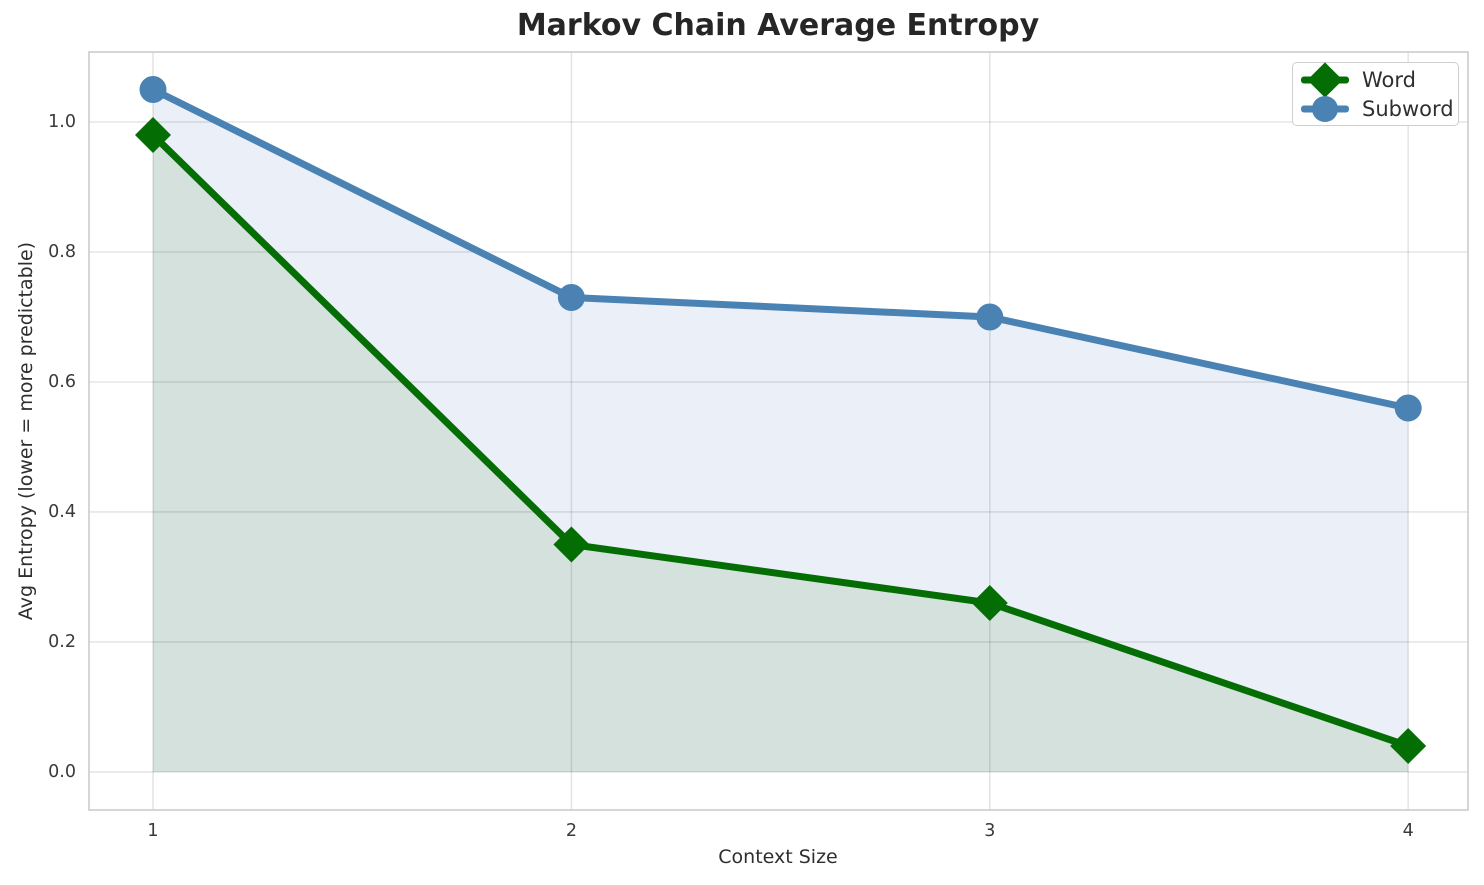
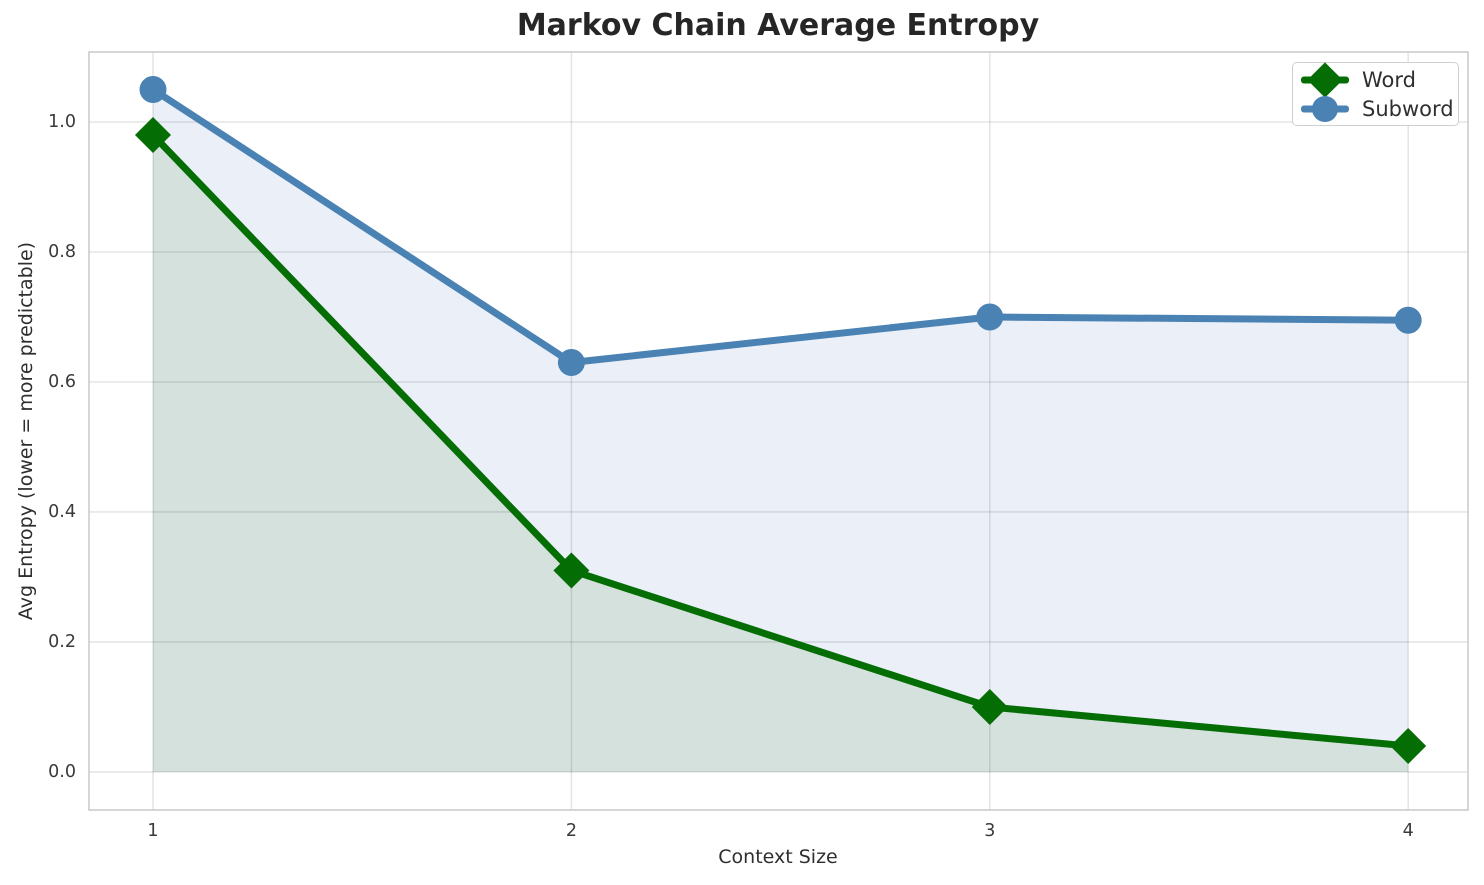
Word/2: 0.35 -> 0.31
Subword/2: 0.73 -> 0.63
Word/3: 0.26 -> 0.10
Subword/4: 0.56 -> 0.69
